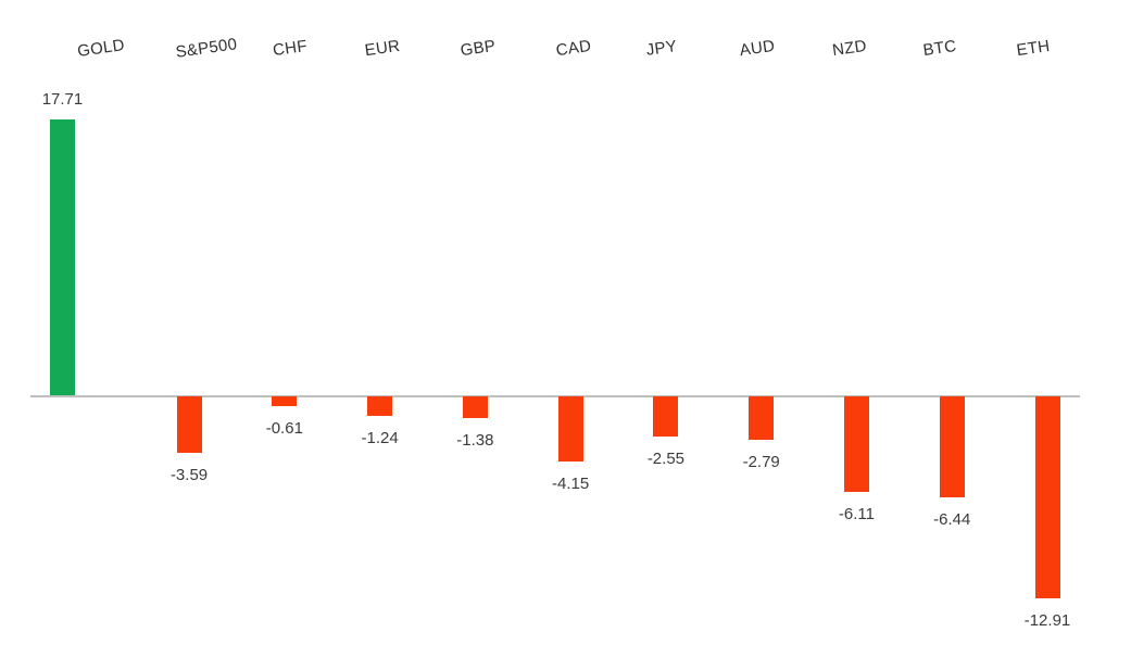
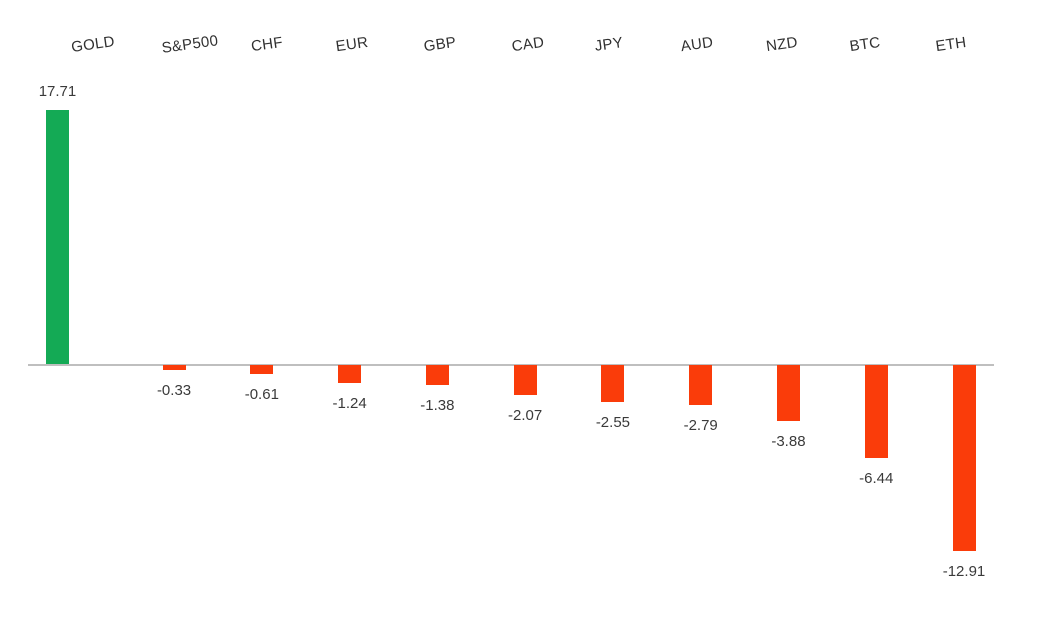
S&P500: -3.59 -> -0.33
CAD: -4.15 -> -2.07
NZD: -6.11 -> -3.88
